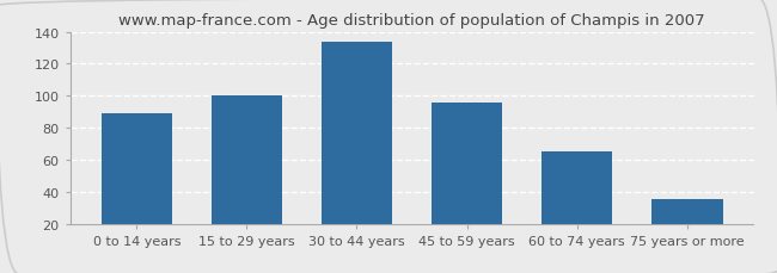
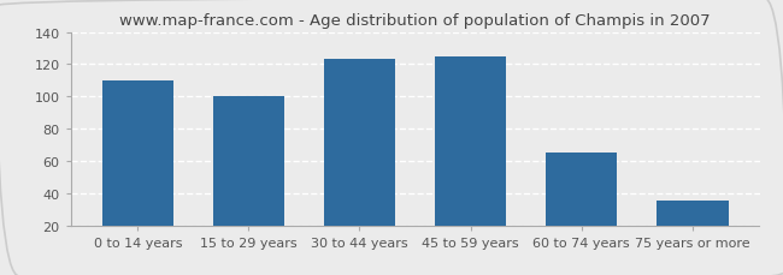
0 to 14 years: 89 -> 110
30 to 44 years: 134 -> 123
45 to 59 years: 96 -> 125
